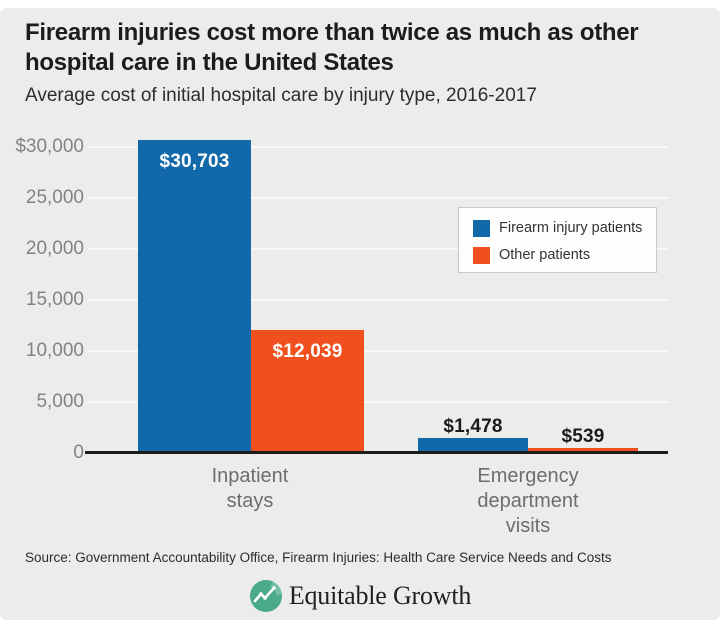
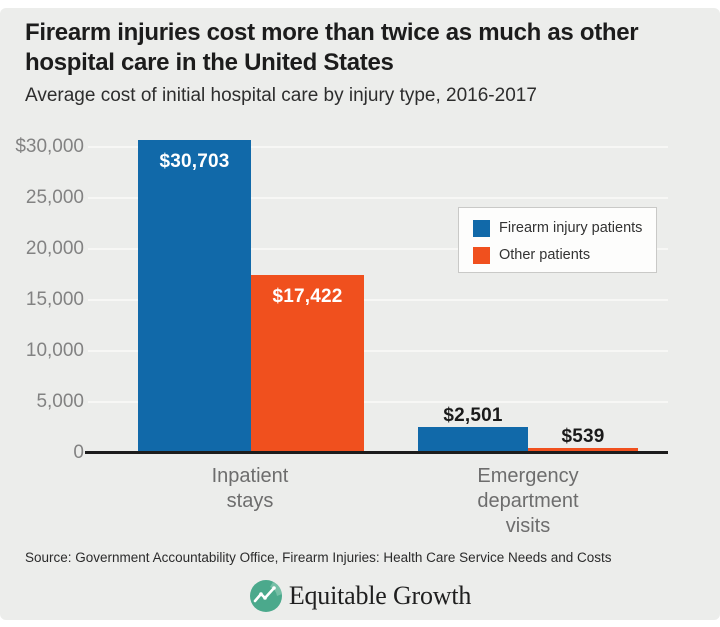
Other patients/Inpatient stays: $12,039 -> $17,422
Firearm injury patients/Emergency department visits: $1,478 -> $2,501
